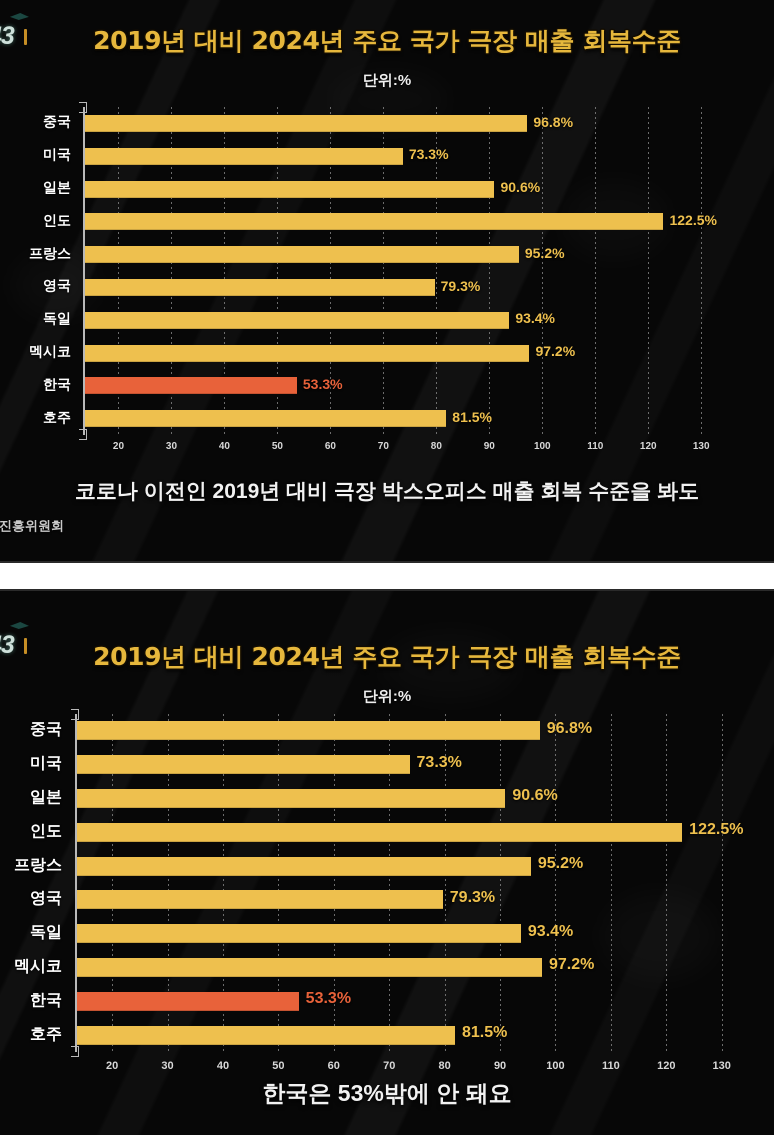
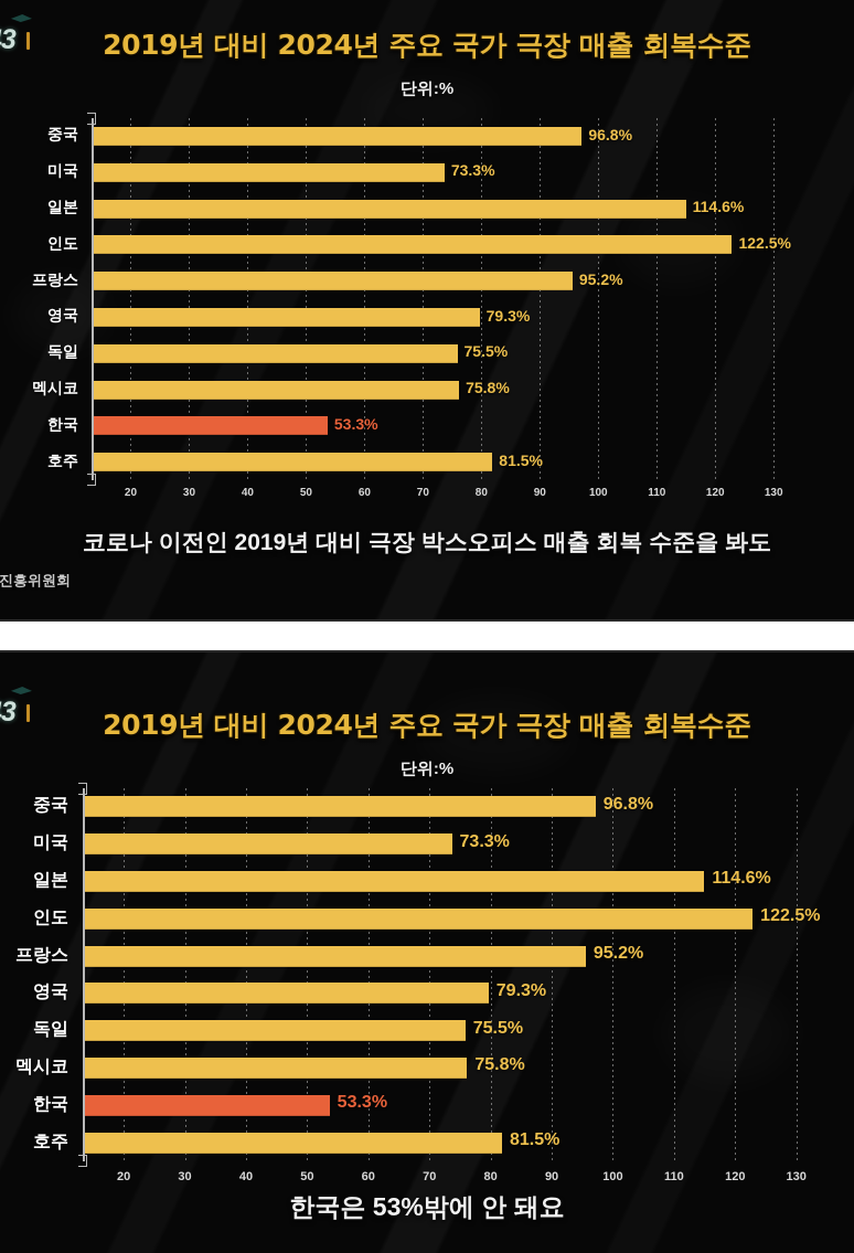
일본: 90.6% -> 114.6%
독일: 93.4% -> 75.5%
멕시코: 97.2% -> 75.8%
